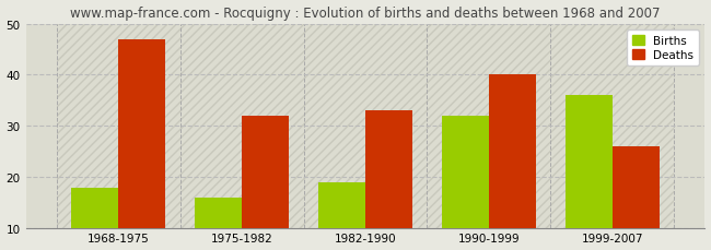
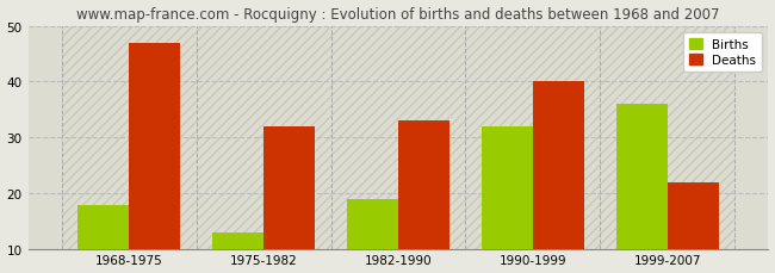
Births/1975-1982: 16 -> 13
Deaths/1999-2007: 26 -> 22
